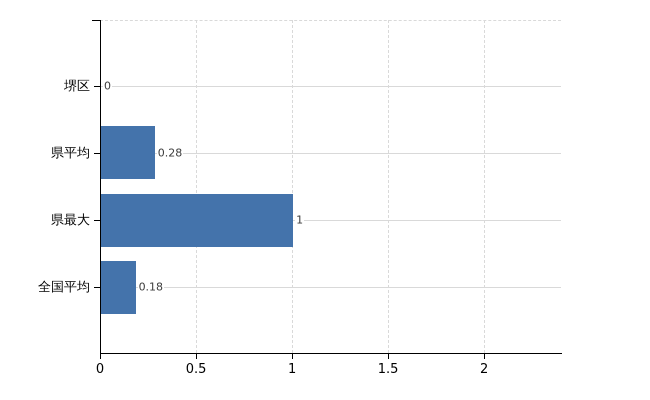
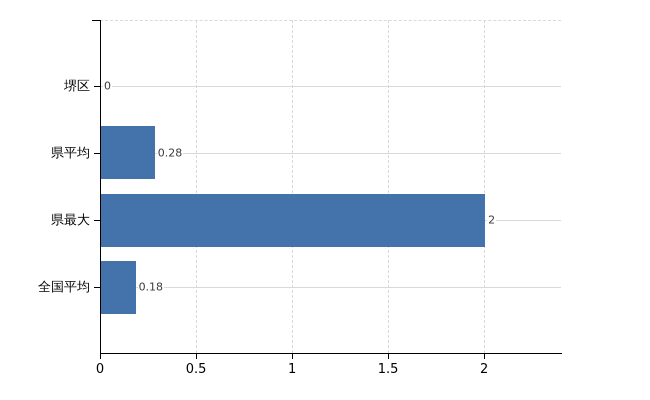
県最大: 1 -> 2
